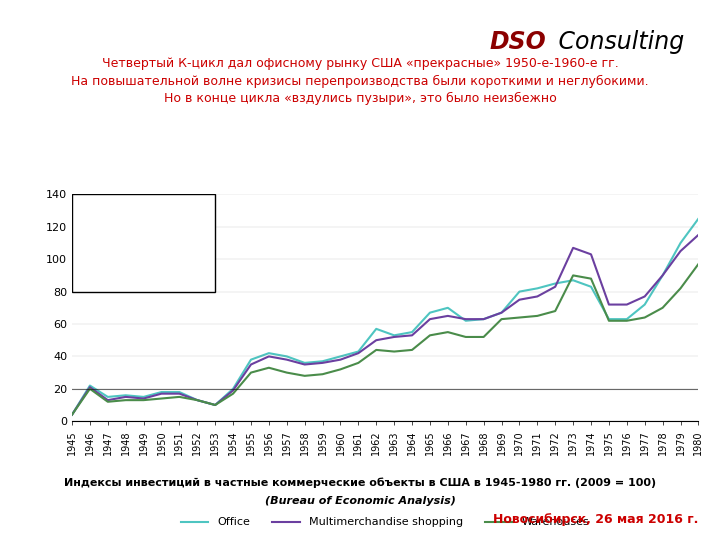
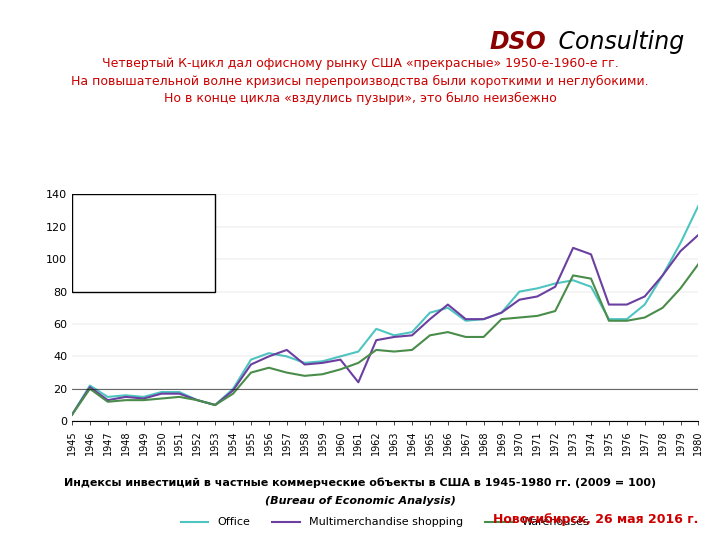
Multimerchandise shopping/1957: 38 -> 44
Multimerchandise shopping/1961: 42 -> 24
Multimerchandise shopping/1966: 65 -> 72
Office/1980: 125 -> 133
